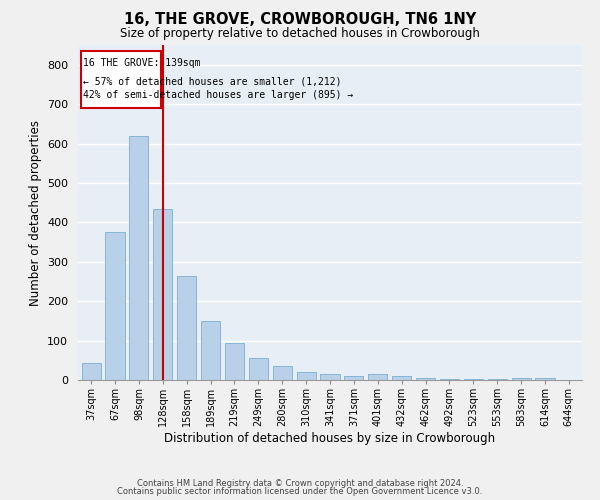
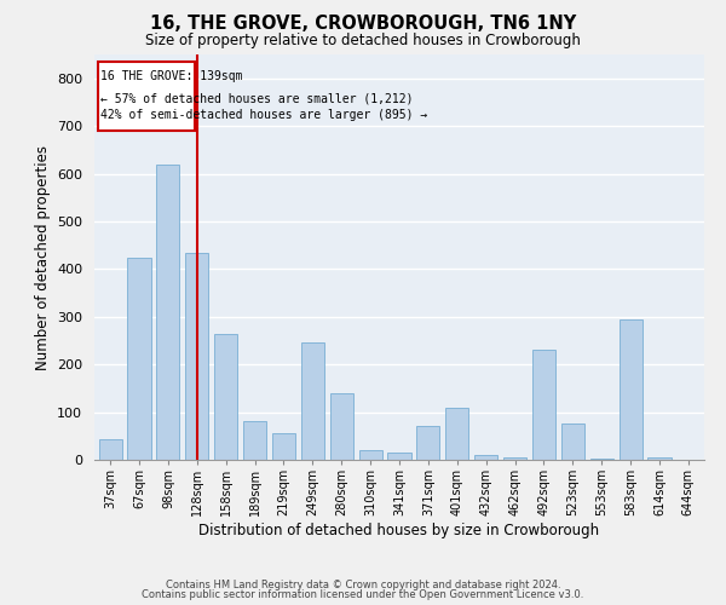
67sqm: 375 -> 425
189sqm: 150 -> 80
219sqm: 95 -> 55
249sqm: 55 -> 245
280sqm: 35 -> 140
371sqm: 10 -> 70
401sqm: 15 -> 110
492sqm: 2 -> 230
523sqm: 2 -> 75
583sqm: 5 -> 295
